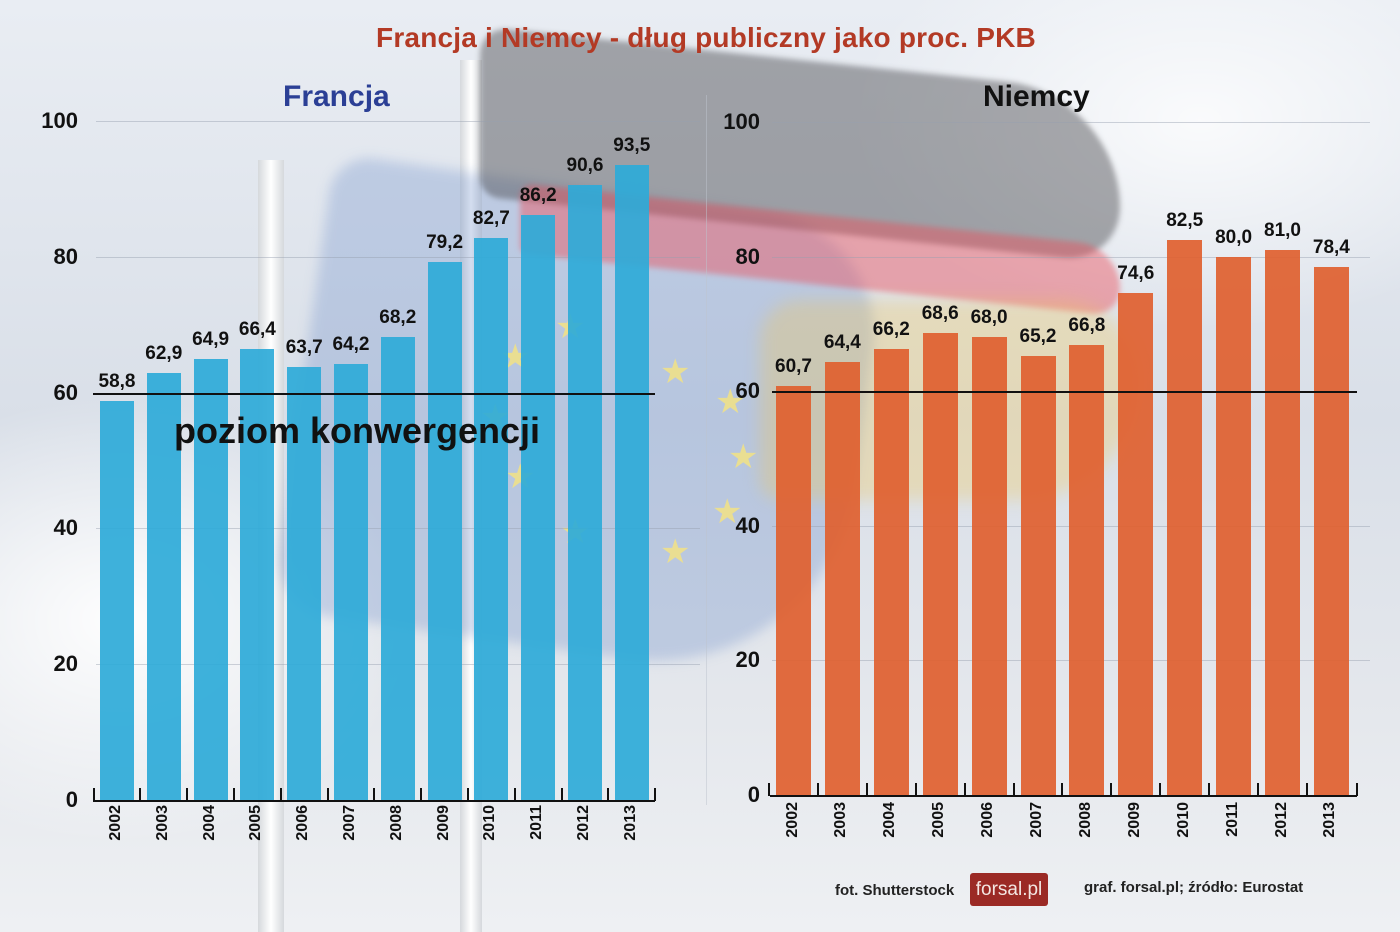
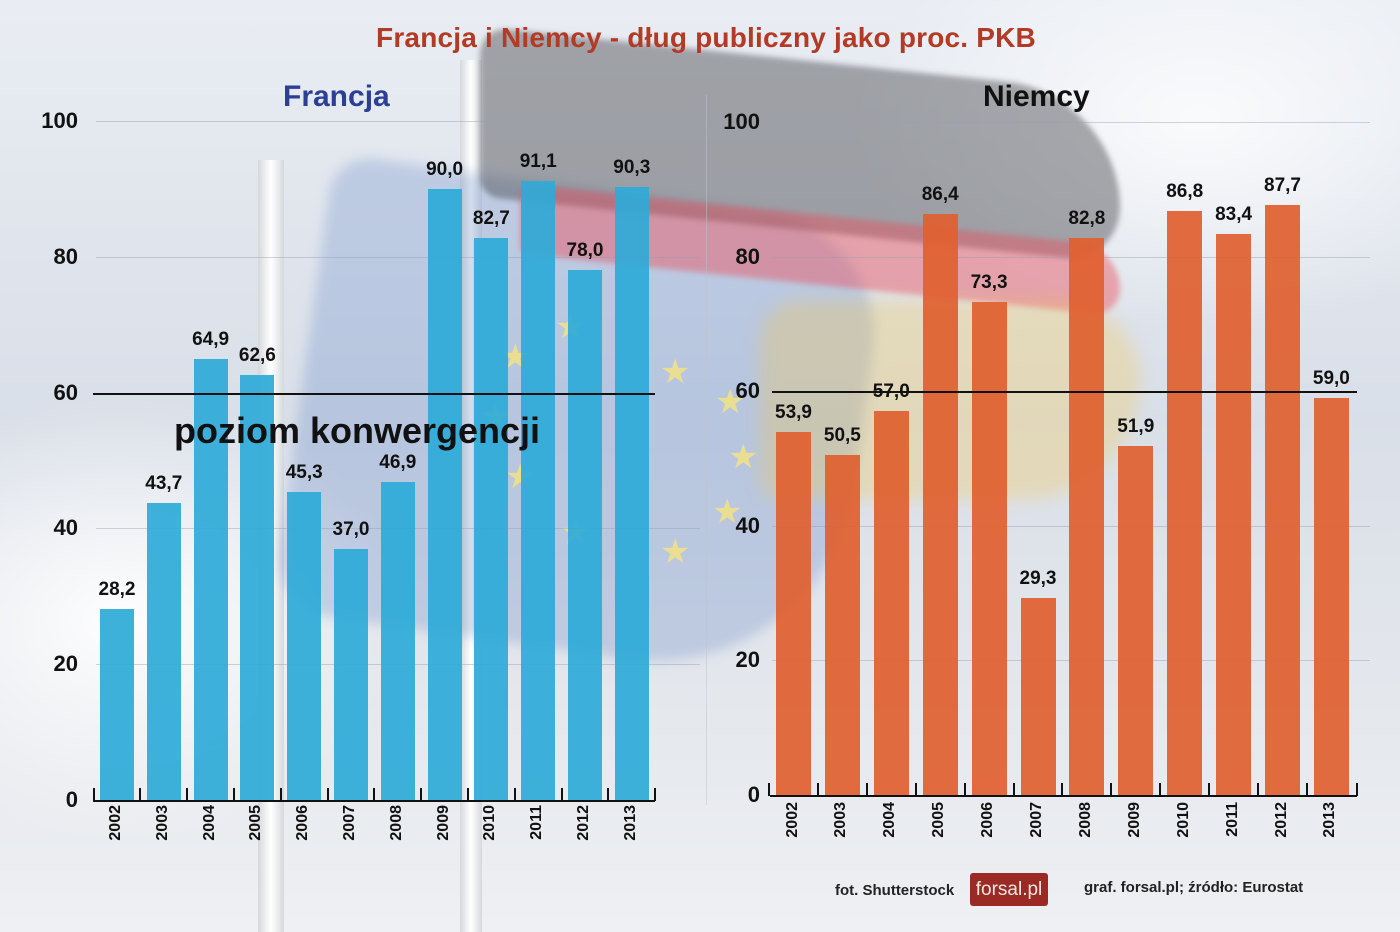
Francja/2002: 58,8 -> 28,2
Francja/2003: 62,9 -> 43,7
Francja/2005: 66,4 -> 62,6
Francja/2006: 63,7 -> 45,3
Francja/2007: 64,2 -> 37,0
Francja/2008: 68,2 -> 46,9
Francja/2009: 79,2 -> 90,0
Francja/2011: 86,2 -> 91,1
Francja/2012: 90,6 -> 78,0
Francja/2013: 93,5 -> 90,3
Niemcy/2002: 60,7 -> 53,9
Niemcy/2003: 64,4 -> 50,5
Niemcy/2004: 66,2 -> 57,0
Niemcy/2005: 68,6 -> 86,4
Niemcy/2006: 68,0 -> 73,3
Niemcy/2007: 65,2 -> 29,3
Niemcy/2008: 66,8 -> 82,8
Niemcy/2009: 74,6 -> 51,9
Niemcy/2010: 82,5 -> 86,8
Niemcy/2011: 80,0 -> 83,4
Niemcy/2012: 81,0 -> 87,7
Niemcy/2013: 78,4 -> 59,0
